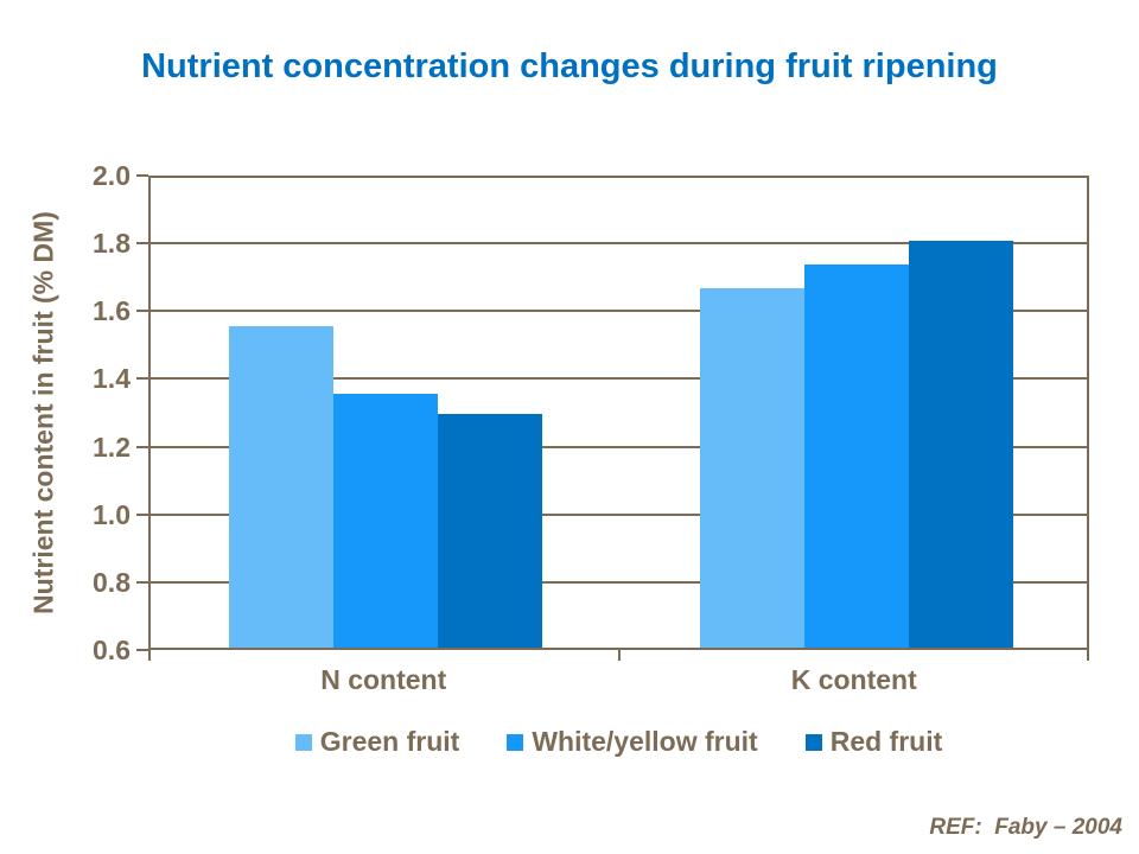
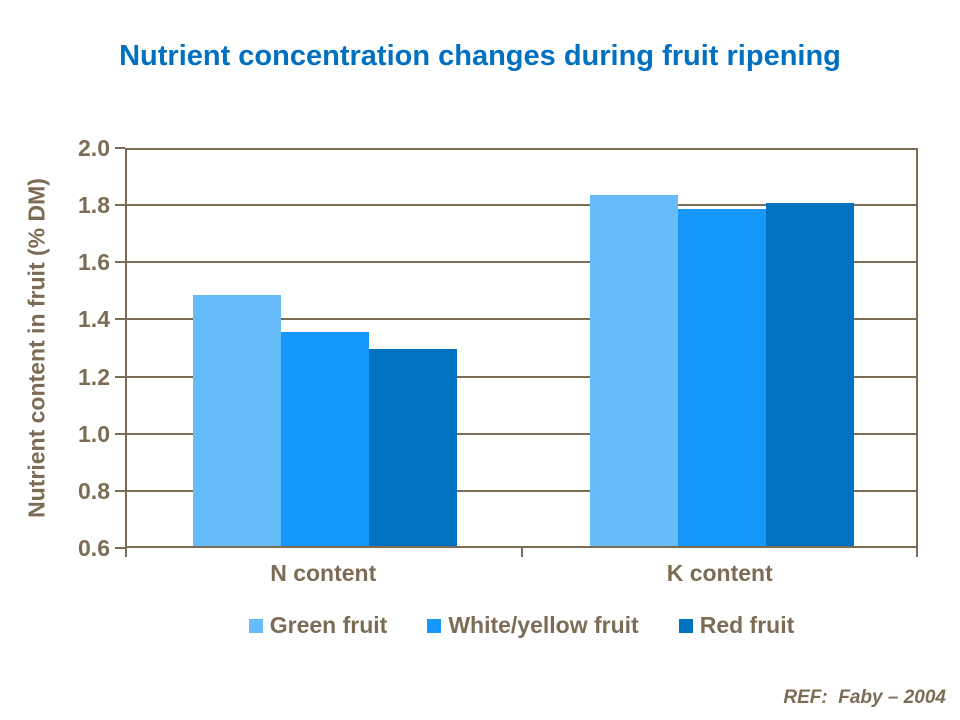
Green fruit/N content: 1.55 -> 1.48
Green fruit/K content: 1.66 -> 1.83
White/yellow fruit/K content: 1.73 -> 1.78
